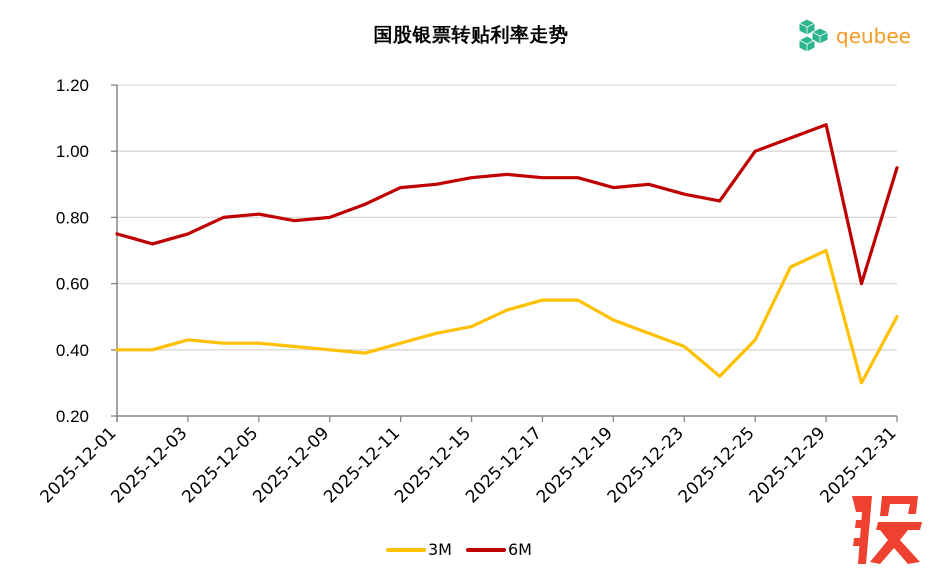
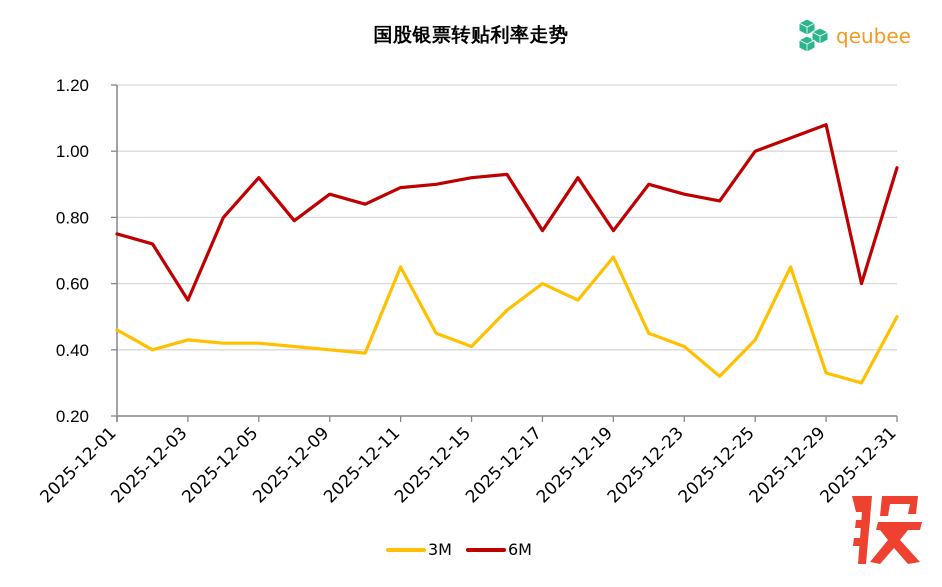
3M/2025-12-01: 0.40 -> 0.46
6M/2025-12-03: 0.75 -> 0.55
6M/2025-12-05: 0.81 -> 0.92
6M/2025-12-09: 0.80 -> 0.87
3M/2025-12-11: 0.42 -> 0.65
3M/2025-12-15: 0.47 -> 0.41
3M/2025-12-17: 0.55 -> 0.60
6M/2025-12-17: 0.92 -> 0.76
3M/2025-12-19: 0.49 -> 0.68
6M/2025-12-19: 0.89 -> 0.76
3M/2025-12-29: 0.70 -> 0.33
